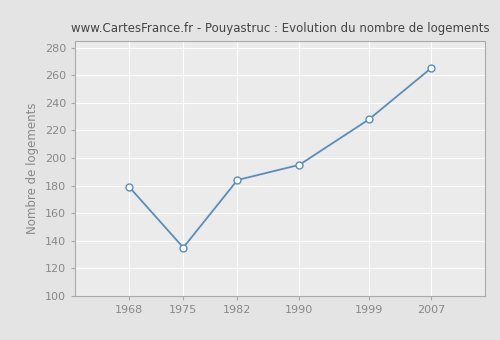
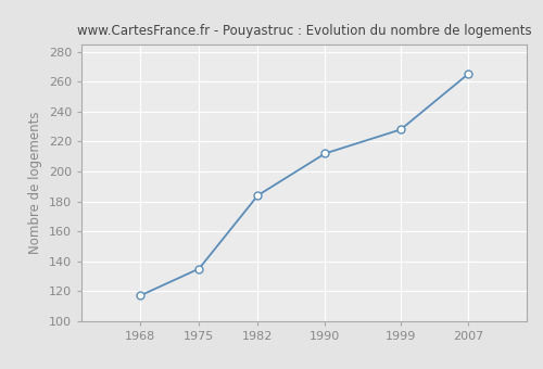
1968: 179 -> 117
1990: 195 -> 212
